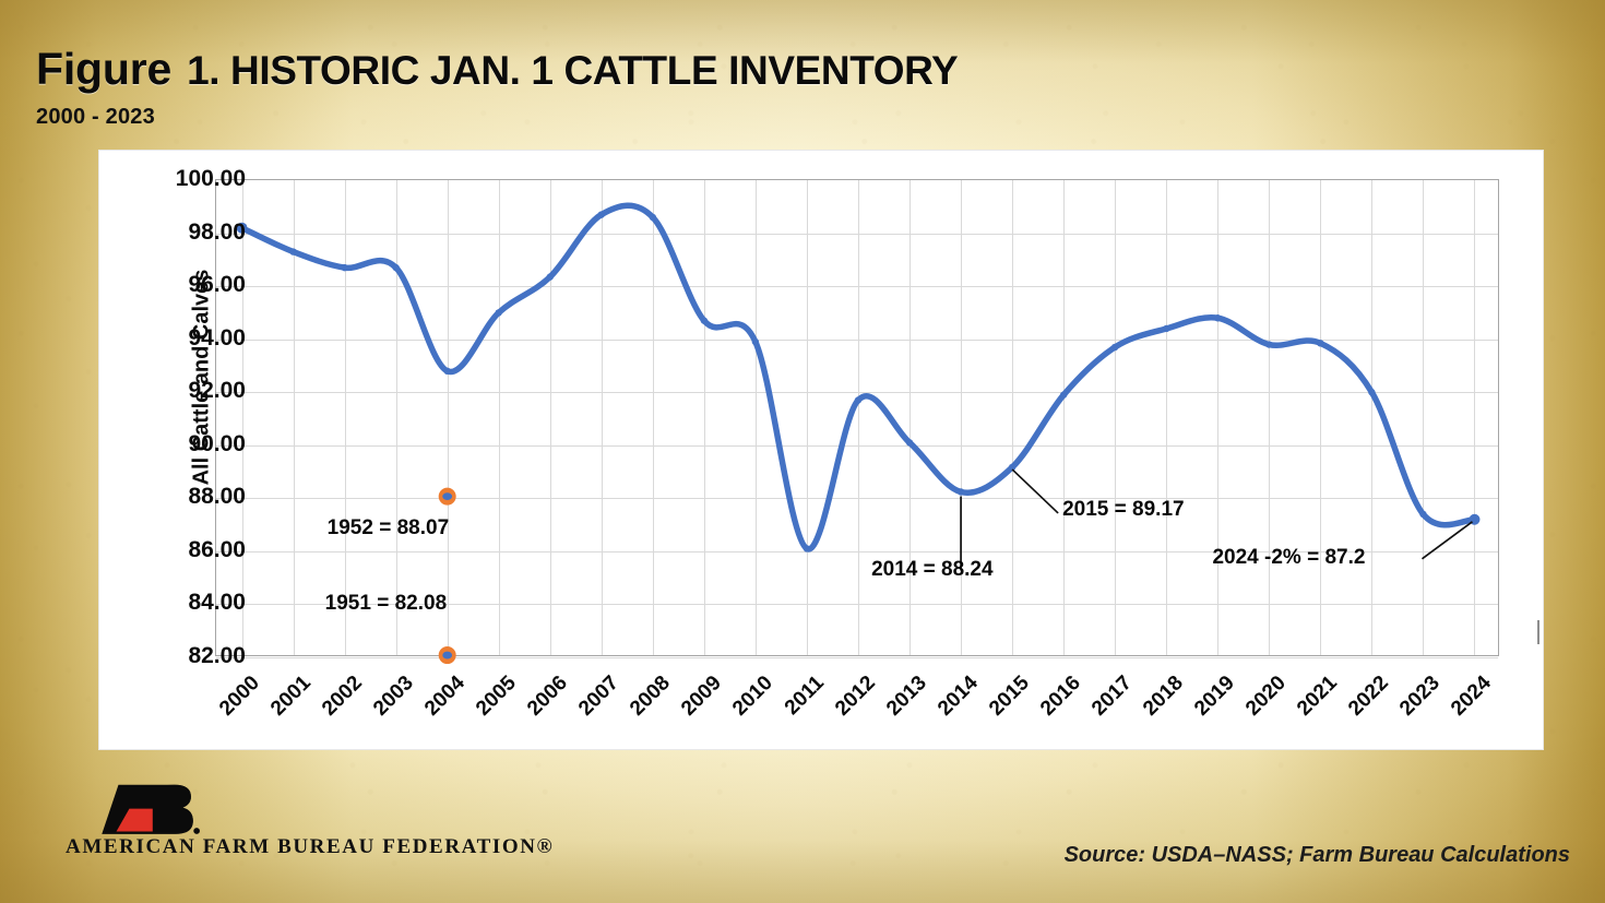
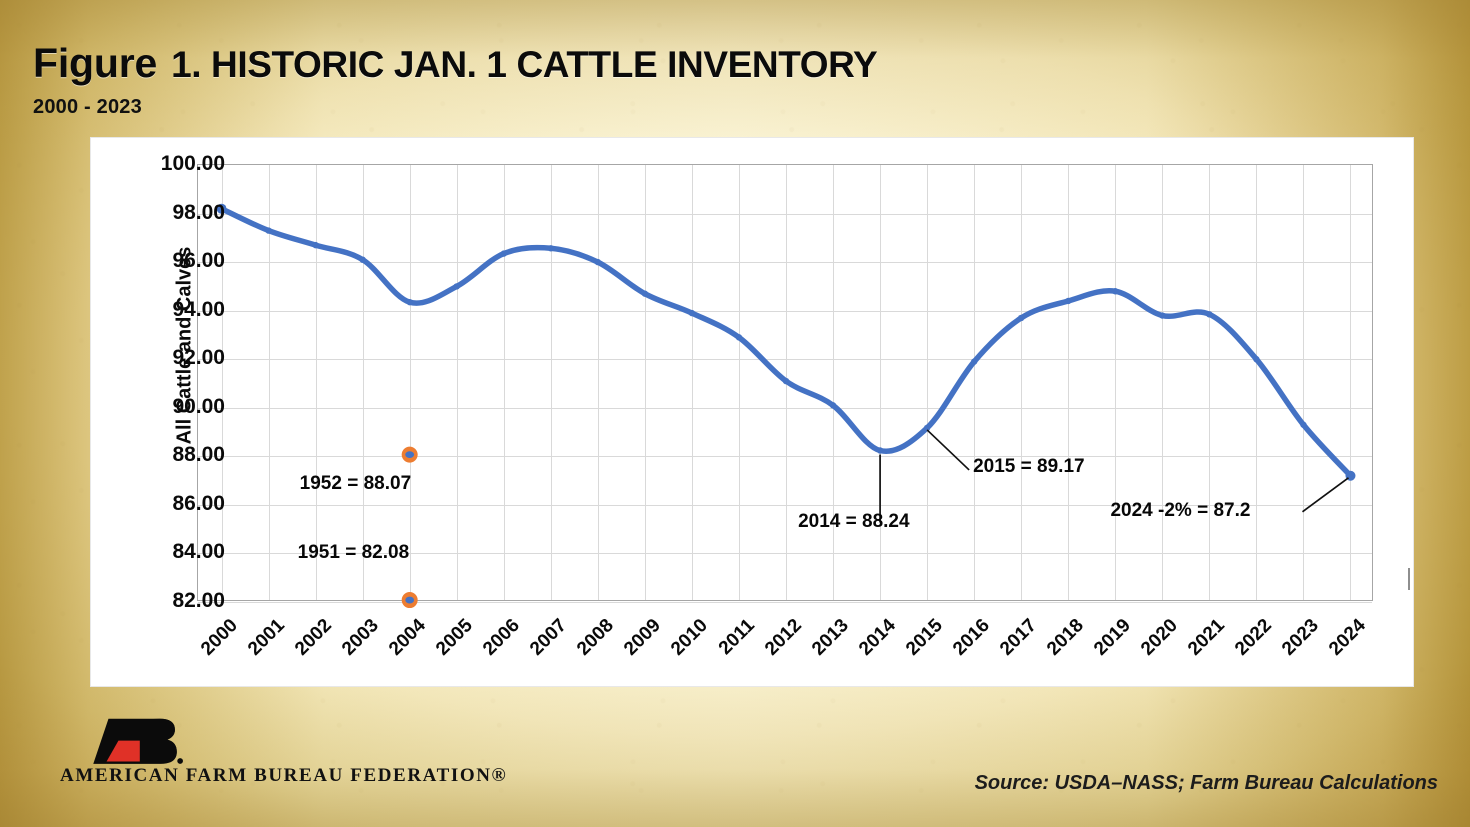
2003: 96.7 -> 96.1
2004: 92.8 -> 94.3
2007: 98.7 -> 96.6
2008: 98.6 -> 96.0
2011: 86.1 -> 92.9
2012: 91.7 -> 91.1
2023: 87.4 -> 89.3
